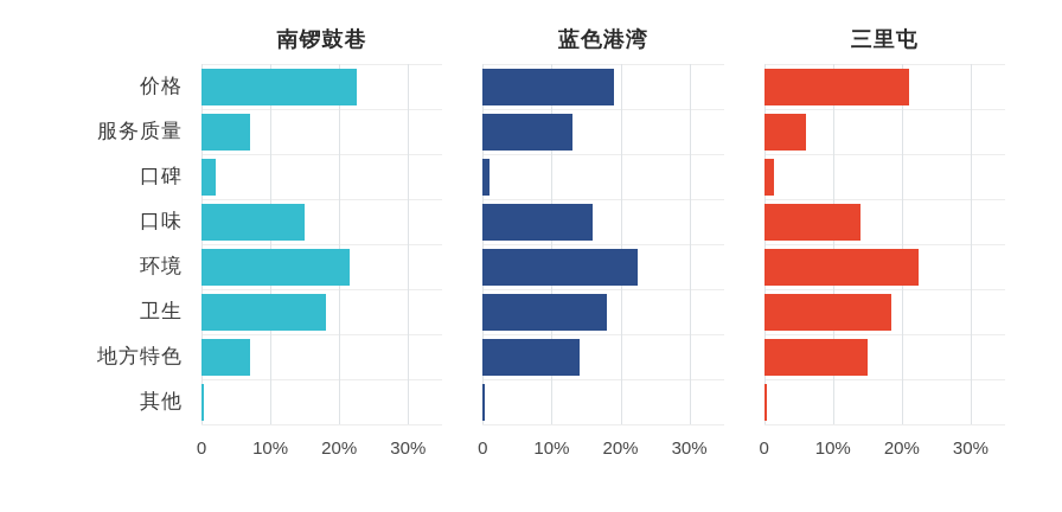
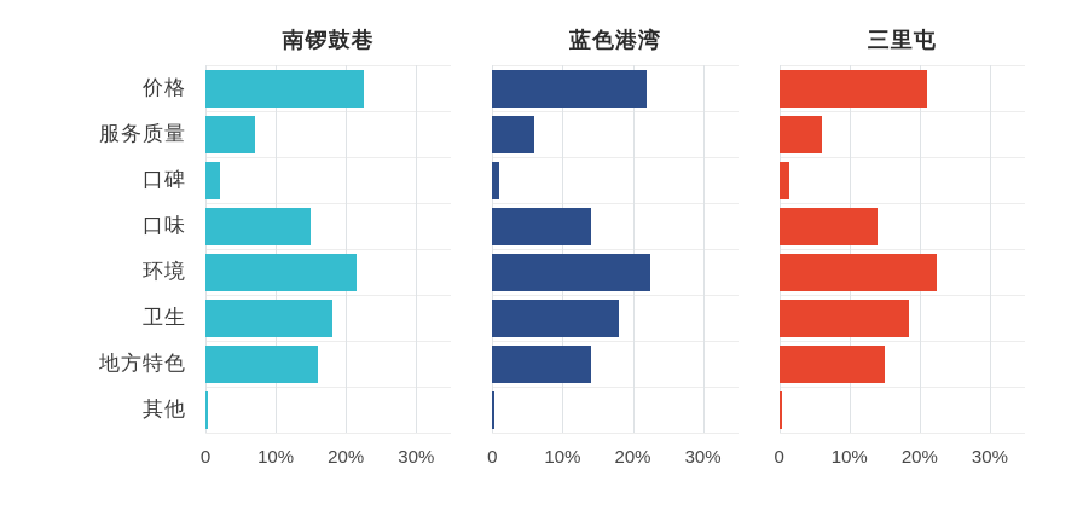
蓝色港湾/价格: 19% -> 22%
蓝色港湾/服务质量: 13% -> 6%
蓝色港湾/口味: 16% -> 14%
南锣鼓巷/地方特色: 7% -> 16%
